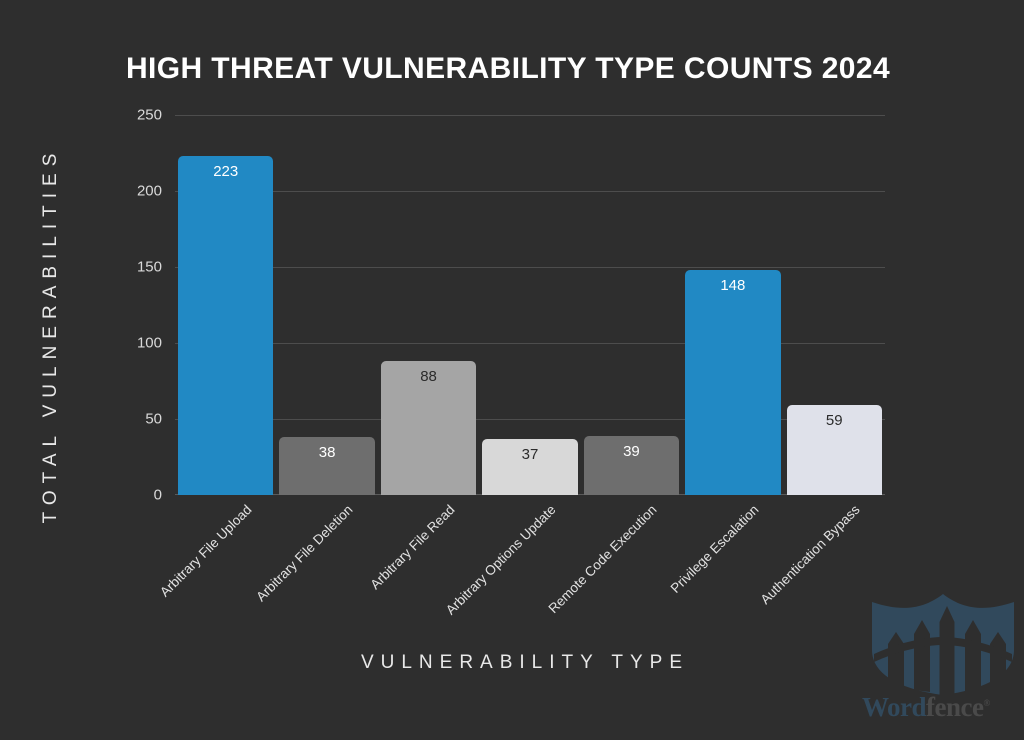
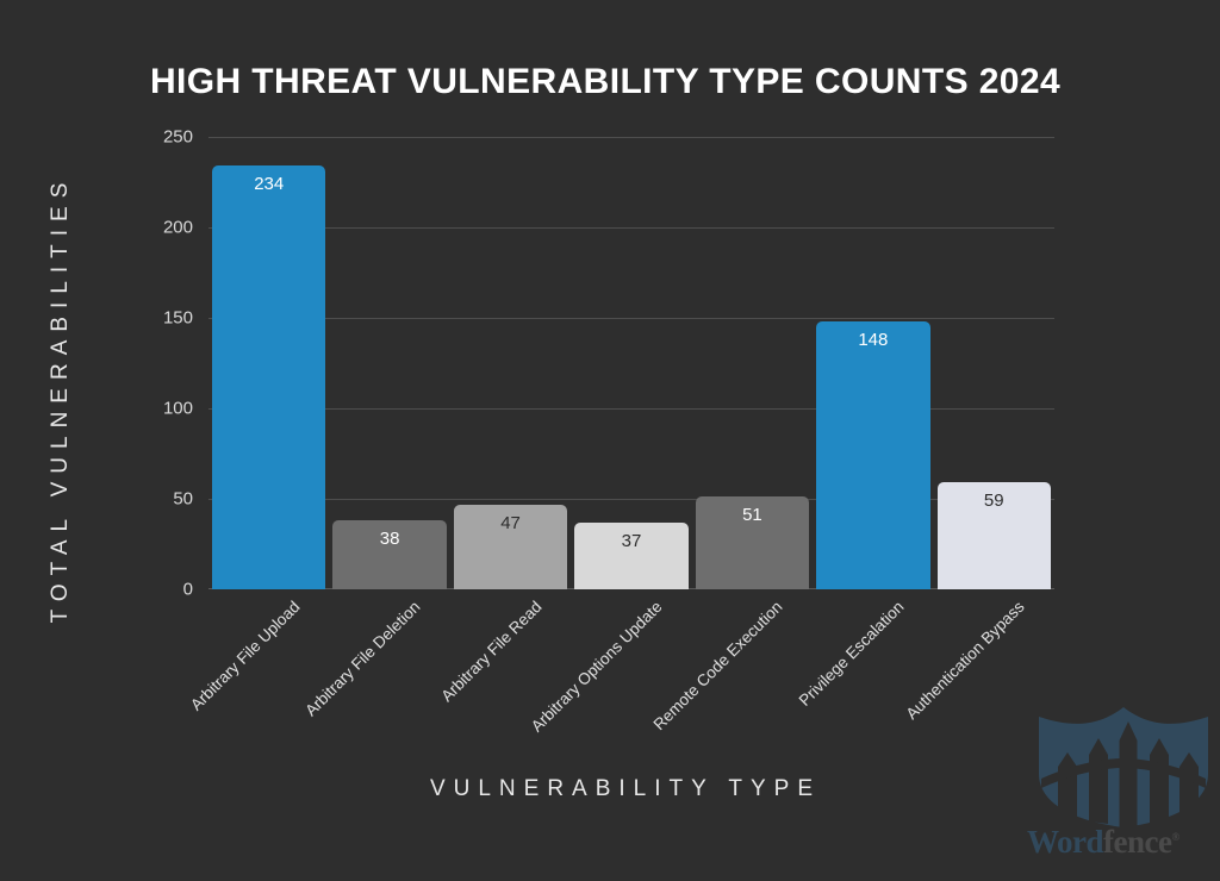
Arbitrary File Upload: 223 -> 234
Arbitrary File Read: 88 -> 47
Remote Code Execution: 39 -> 51
